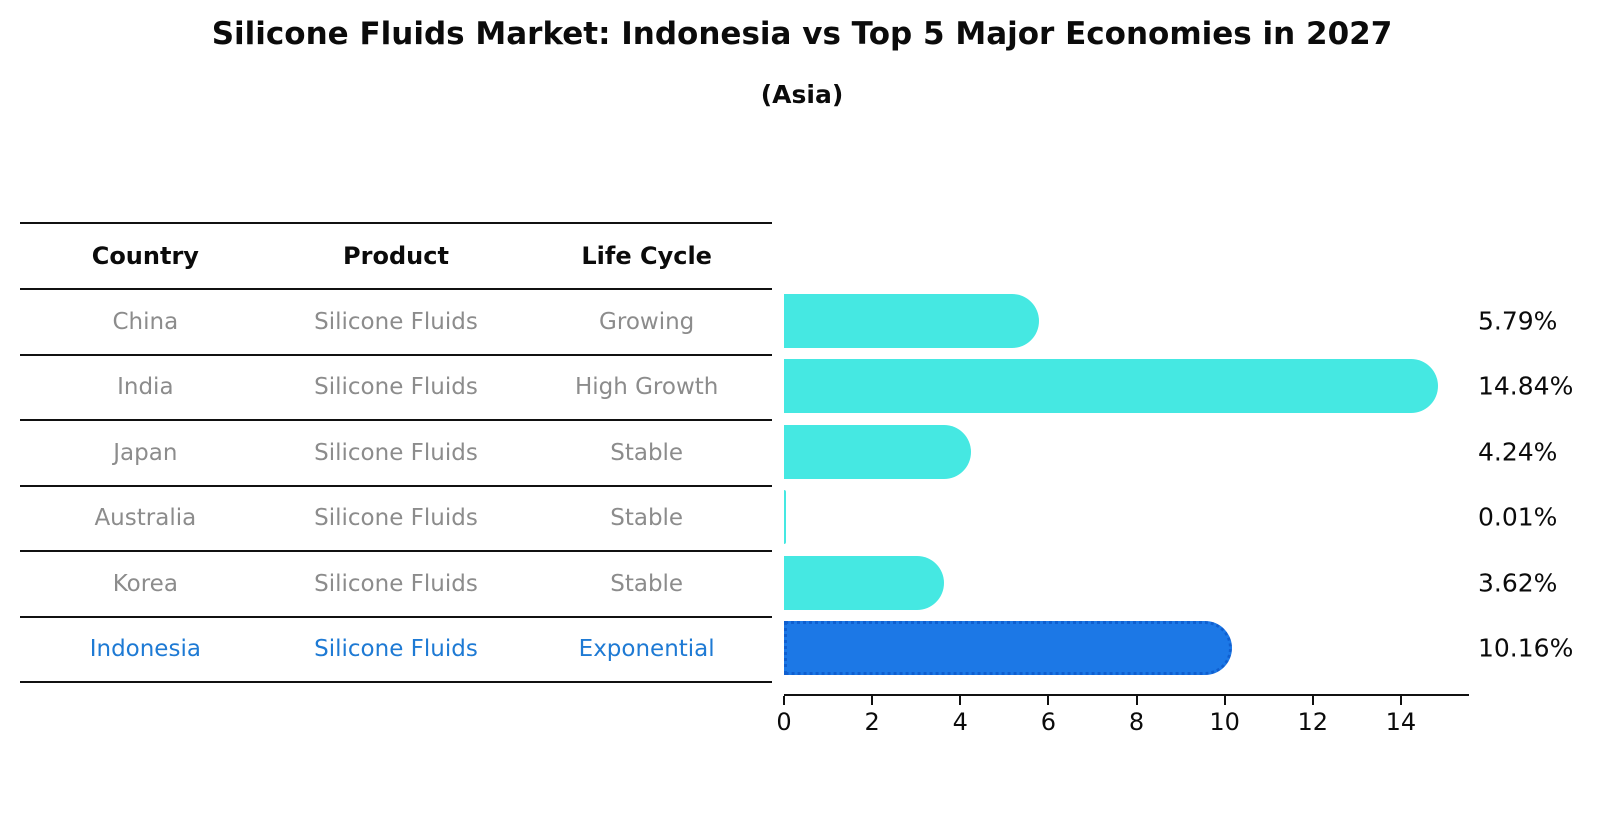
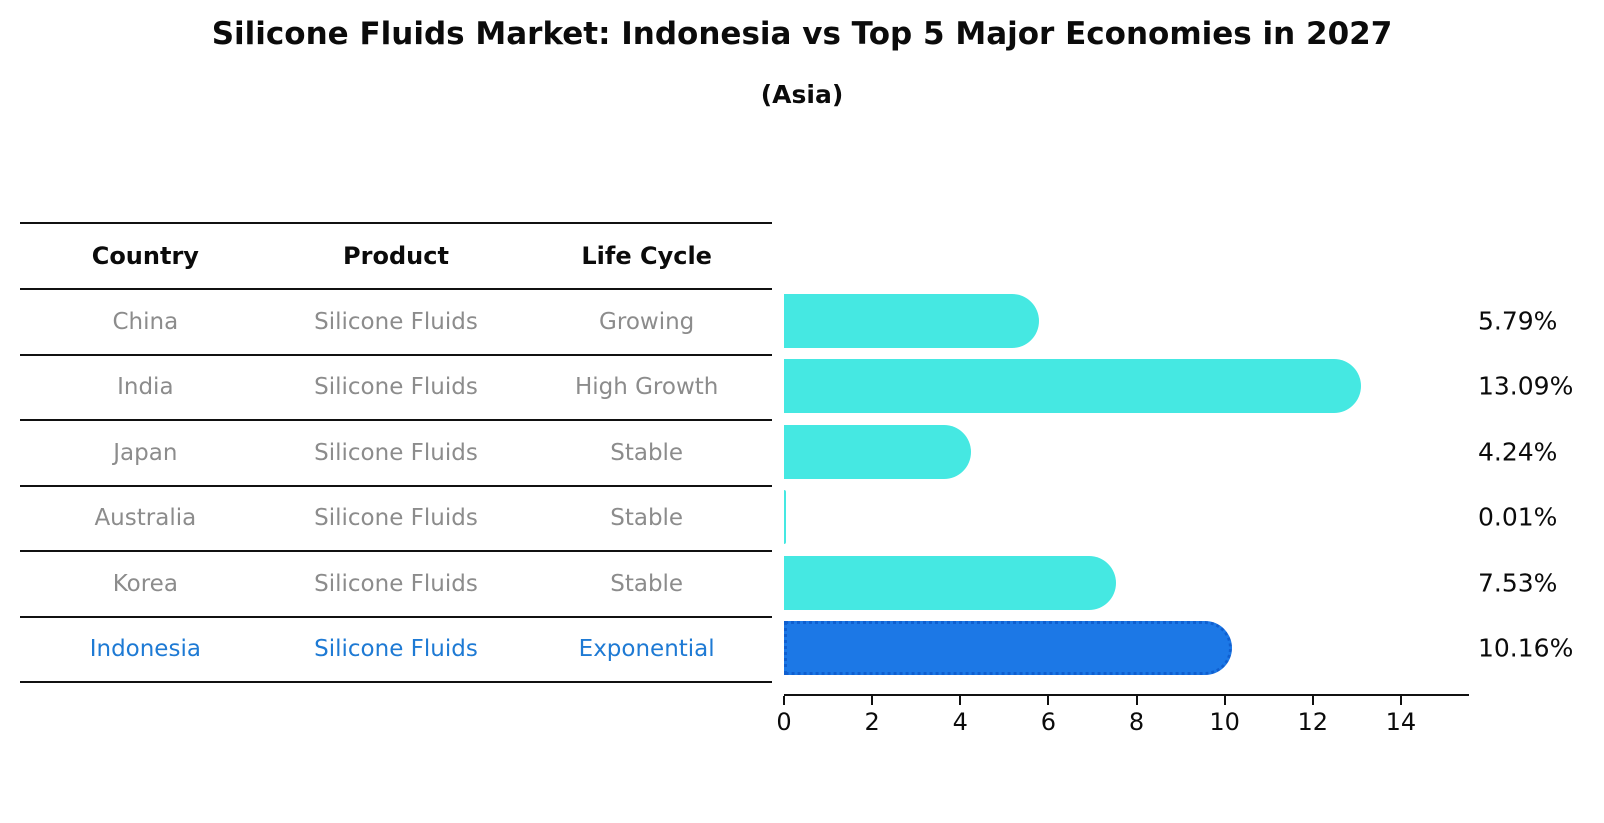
India: 14.84% -> 13.09%
Korea: 3.62% -> 7.53%
